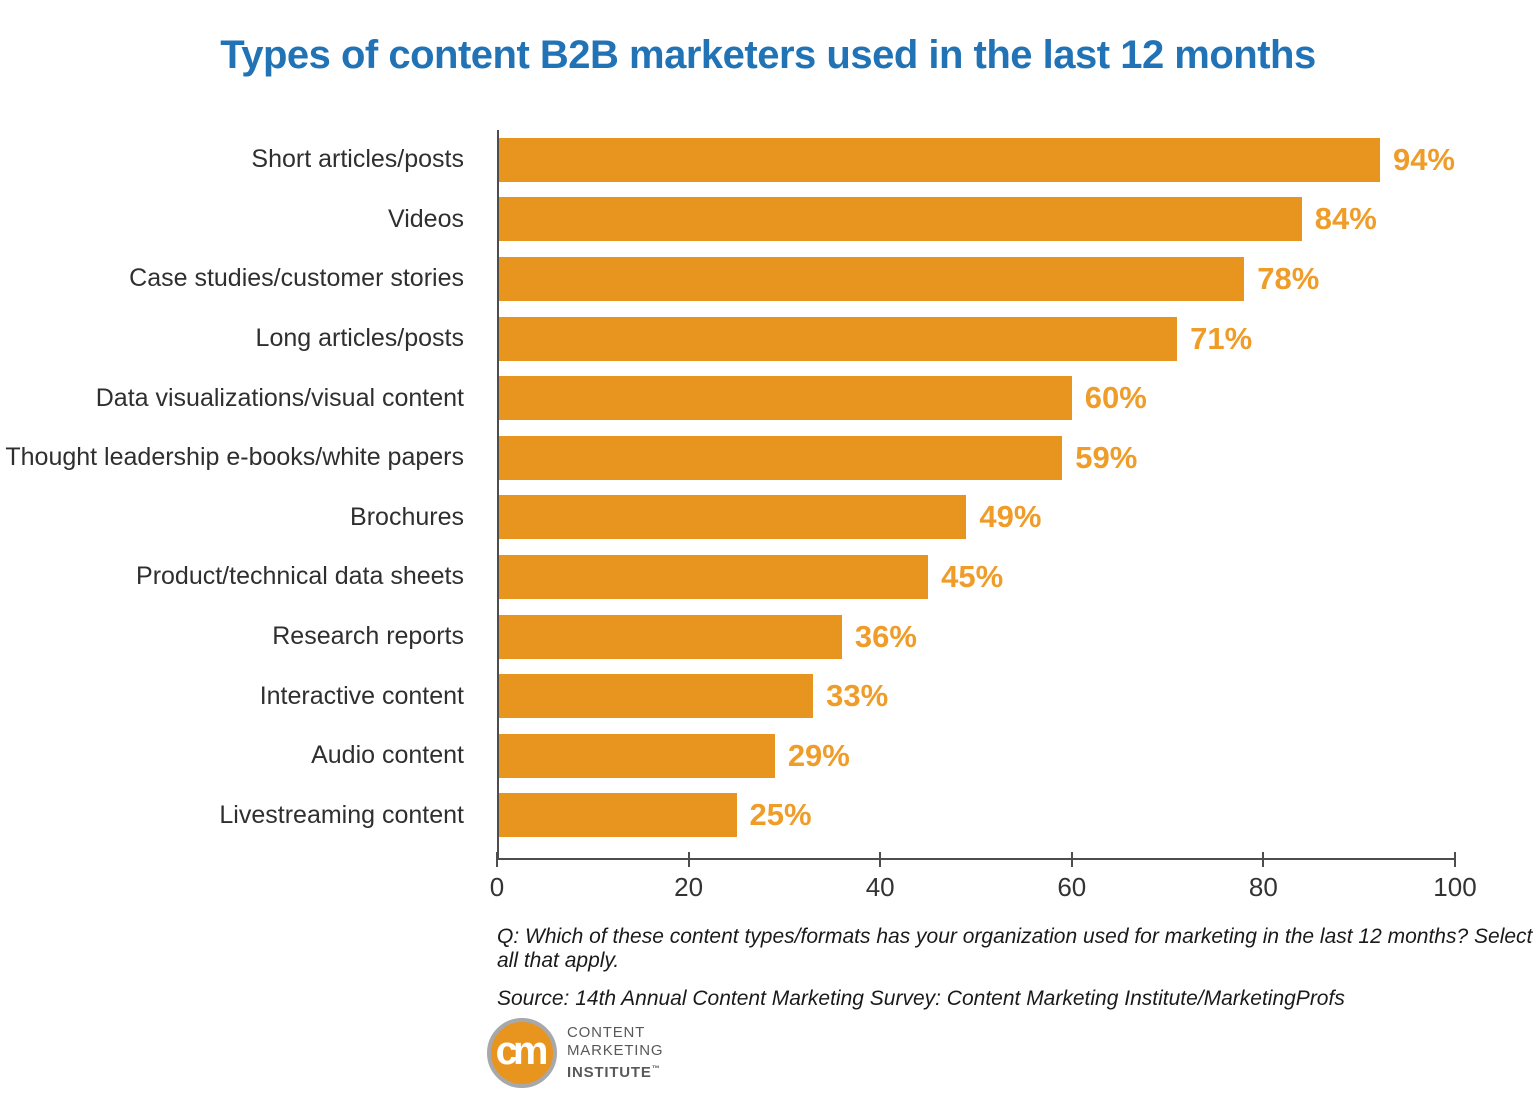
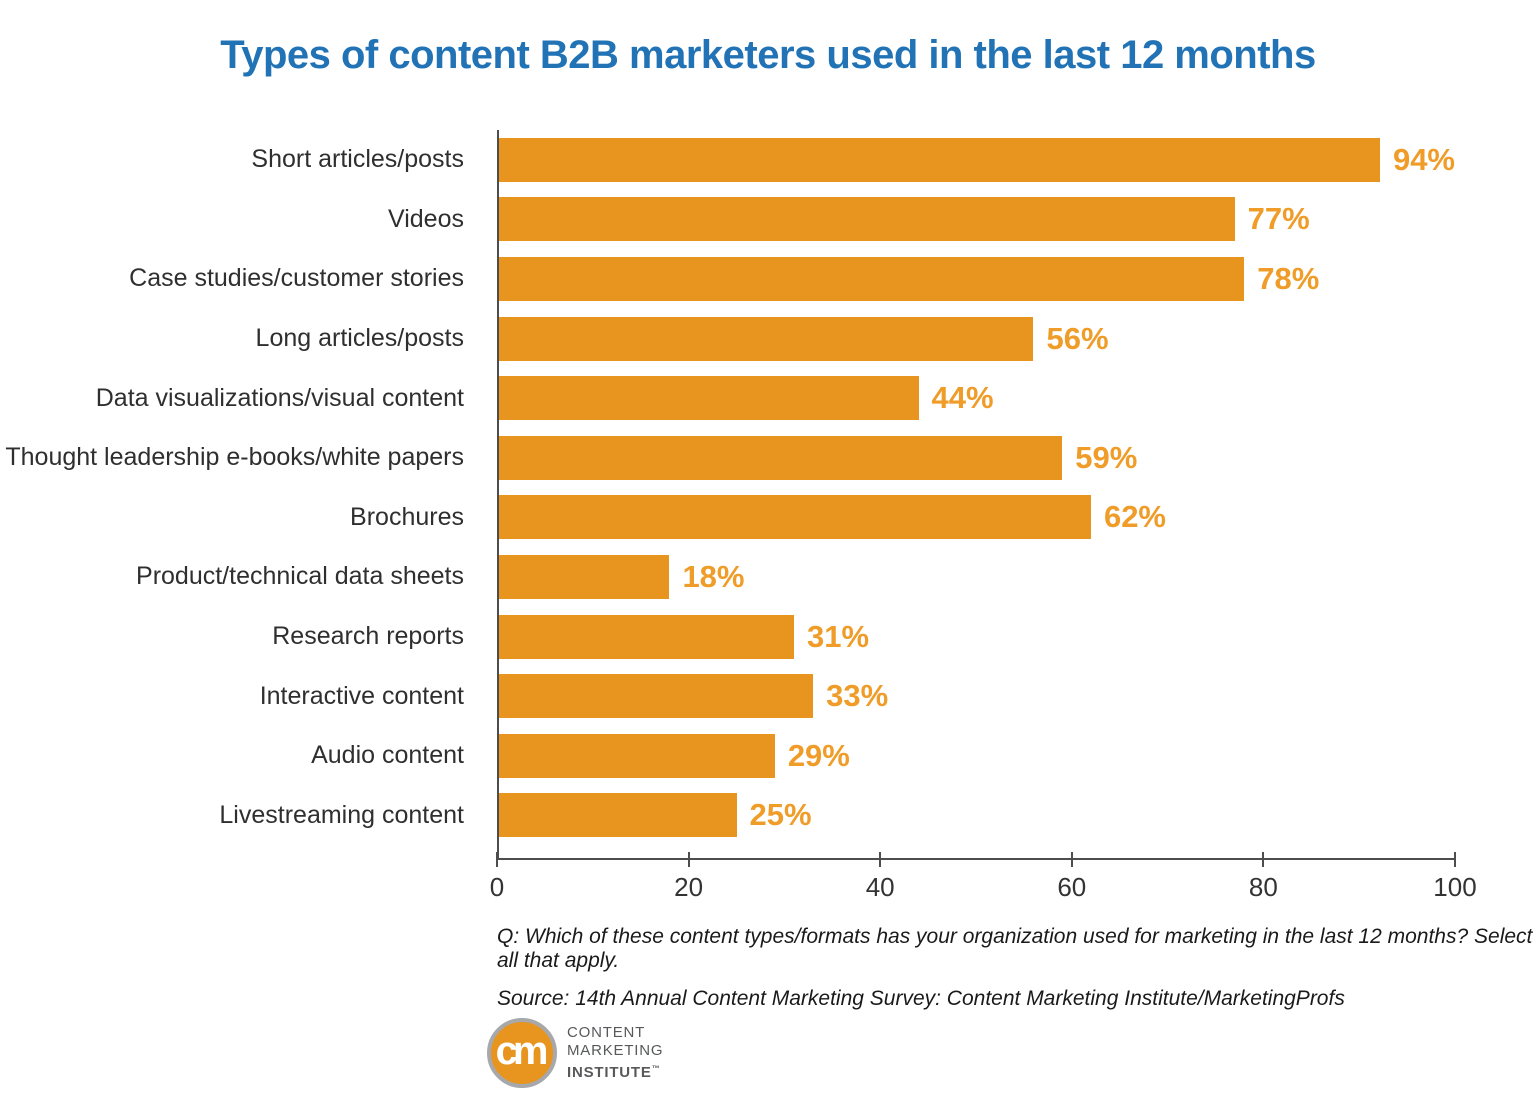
Videos: 84% -> 77%
Long articles/posts: 71% -> 56%
Data visualizations/visual content: 60% -> 44%
Brochures: 49% -> 62%
Product/technical data sheets: 45% -> 18%
Research reports: 36% -> 31%
